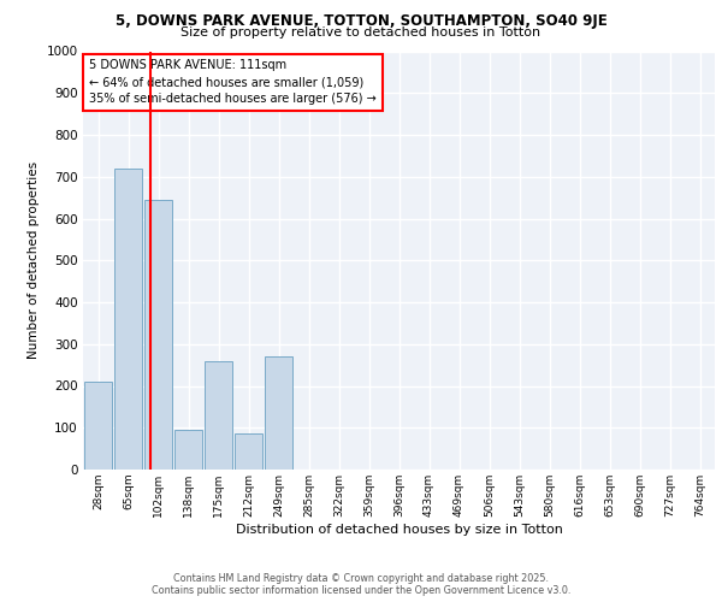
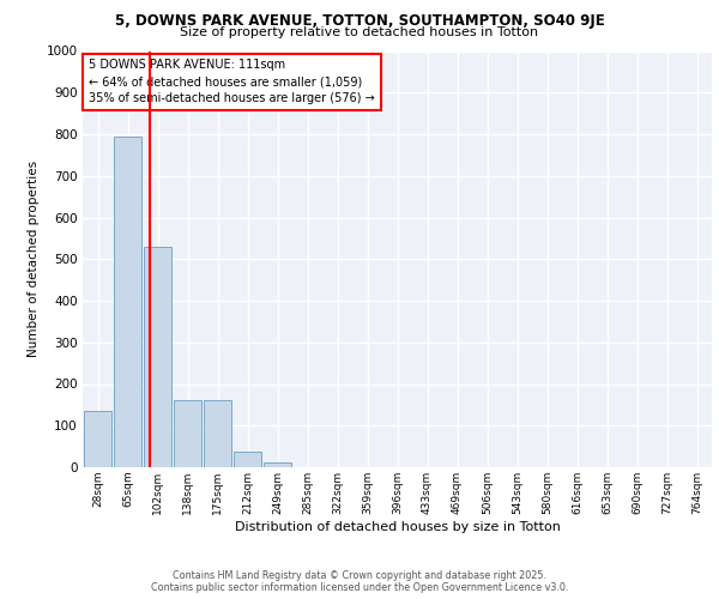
28sqm: 210 -> 135
65sqm: 720 -> 795
102sqm: 645 -> 530
138sqm: 95 -> 160
175sqm: 260 -> 160
212sqm: 85 -> 38
249sqm: 270 -> 12
